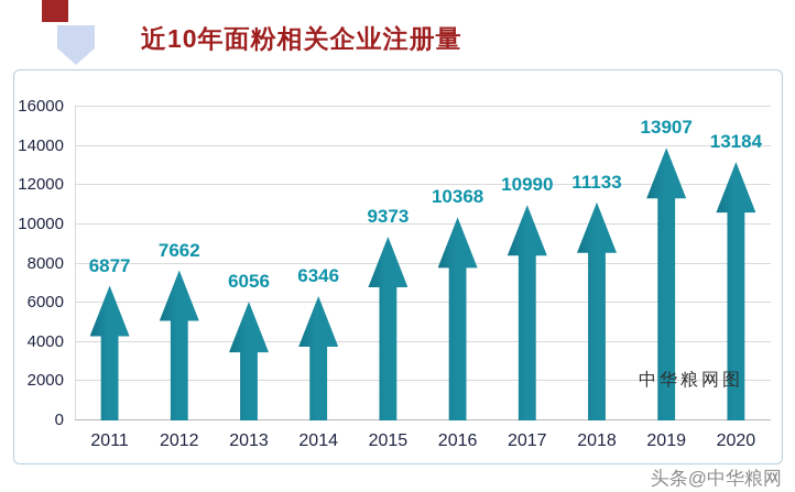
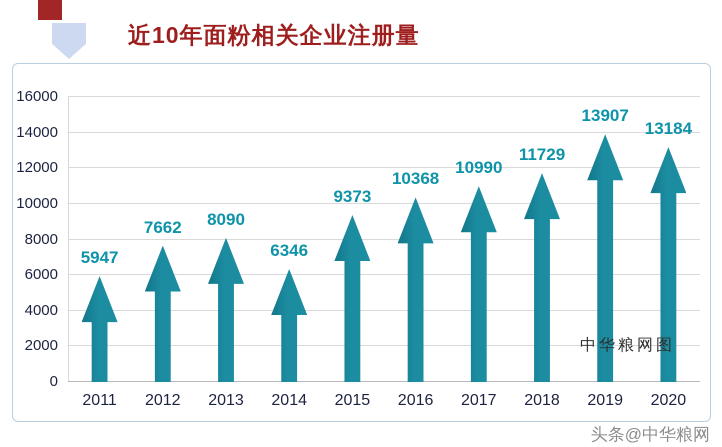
2011: 6877 -> 5947
2013: 6056 -> 8090
2018: 11133 -> 11729
